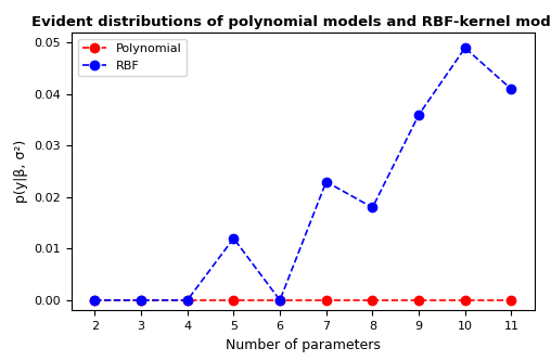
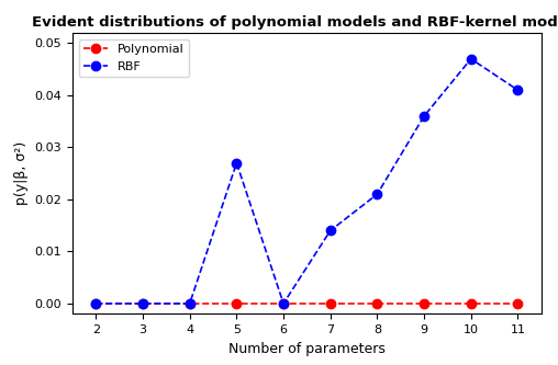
RBF/5: 0.012 -> 0.027
RBF/7: 0.023 -> 0.014
RBF/8: 0.018 -> 0.021
RBF/10: 0.049 -> 0.047
